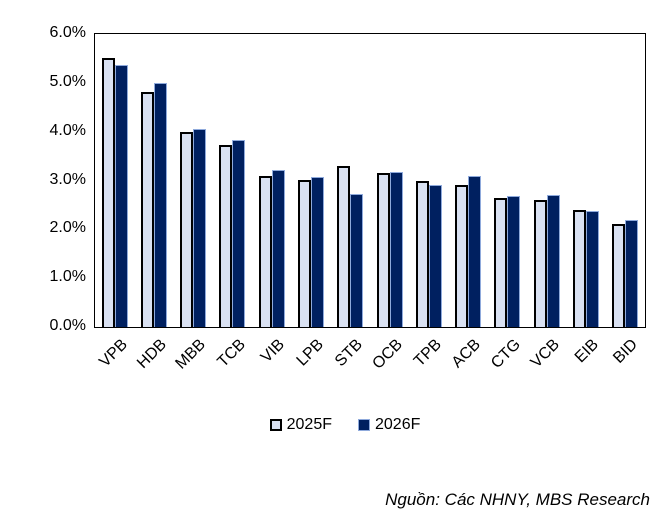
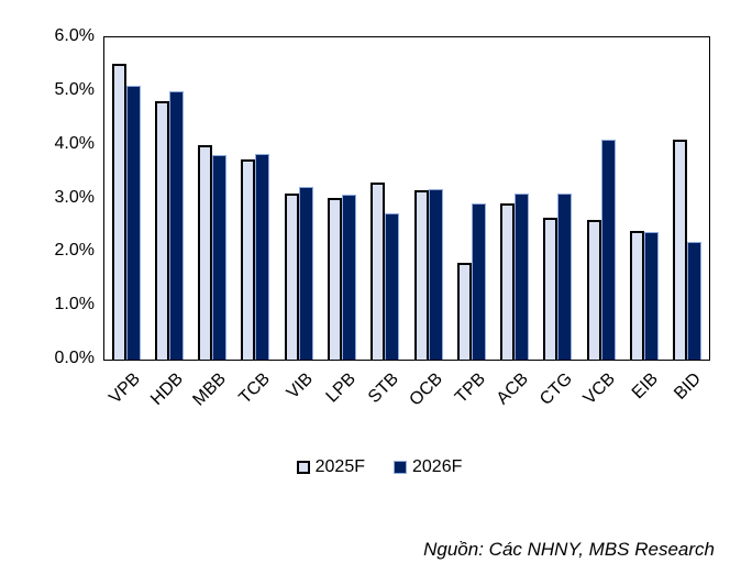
2026F/VPB: 5.4% -> 5.1%
2026F/MBB: 4.1% -> 3.8%
2025F/TPB: 3.0% -> 1.8%
2026F/CTG: 2.7% -> 3.1%
2026F/VCB: 2.7% -> 4.1%
2025F/BID: 2.1% -> 4.1%
